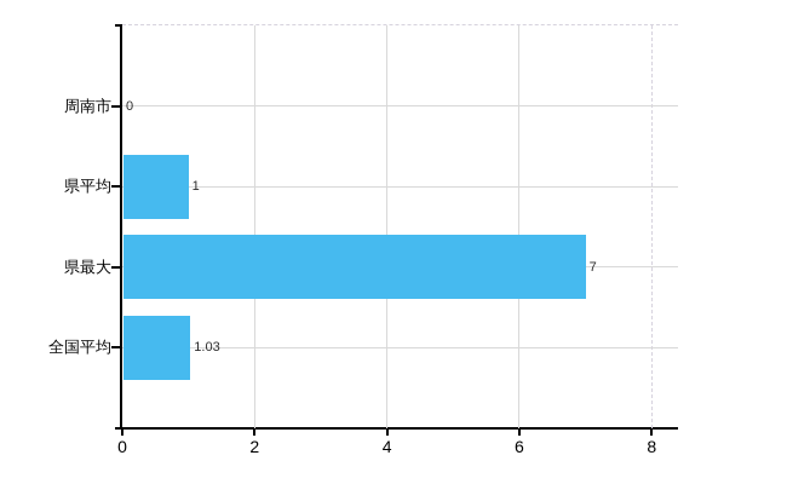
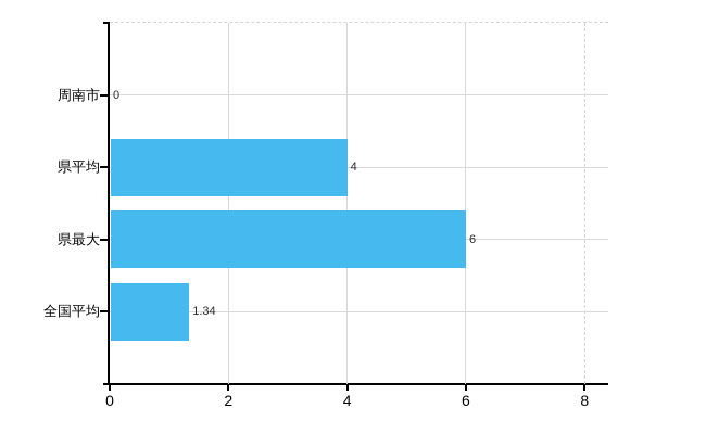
県平均: 1 -> 4
県最大: 7 -> 6
全国平均: 1.03 -> 1.34
